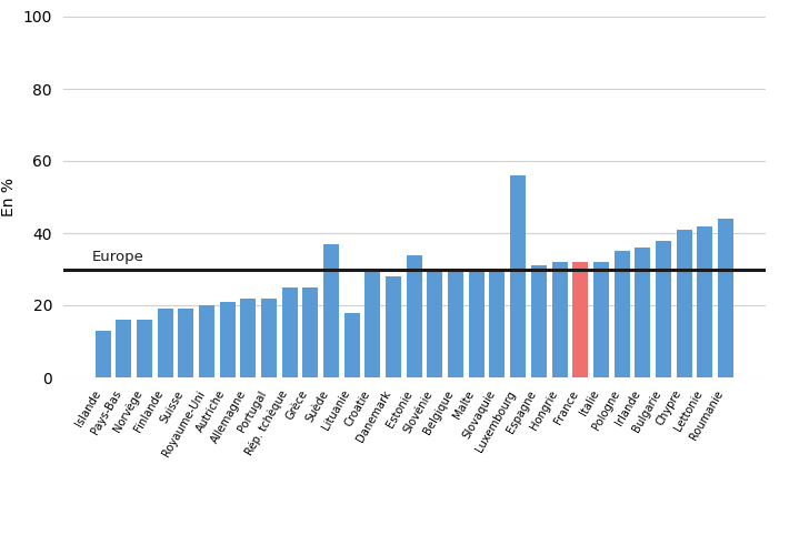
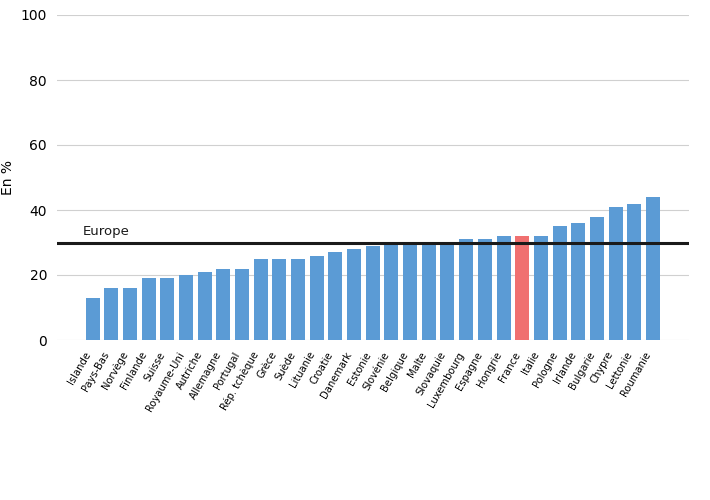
Suède: 37 -> 25
Lituanie: 18 -> 26
Croatie: 30 -> 27
Estonie: 34 -> 29
Luxembourg: 56 -> 31
